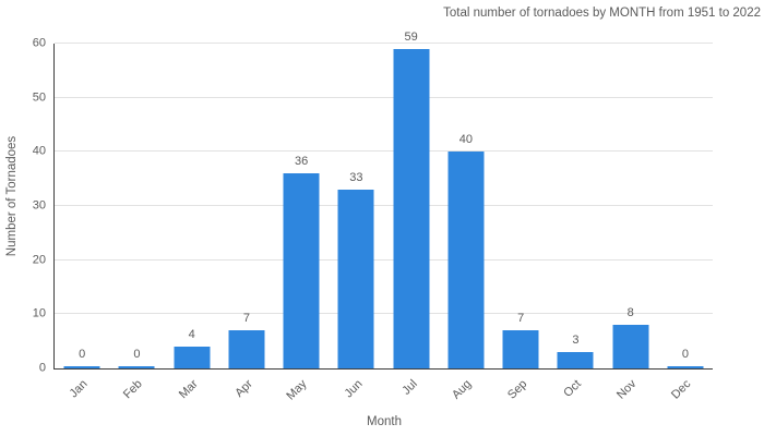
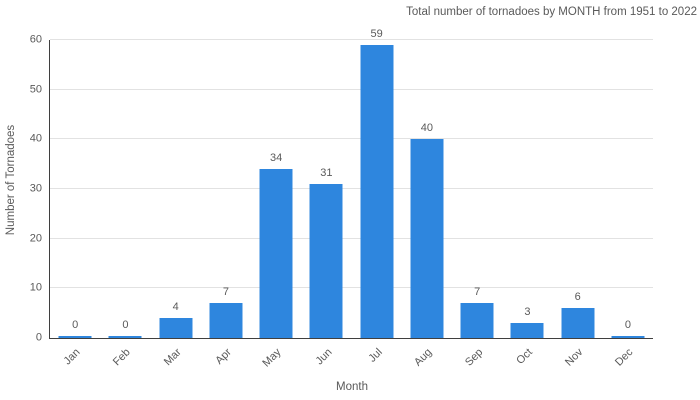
May: 36 -> 34
Jun: 33 -> 31
Nov: 8 -> 6
